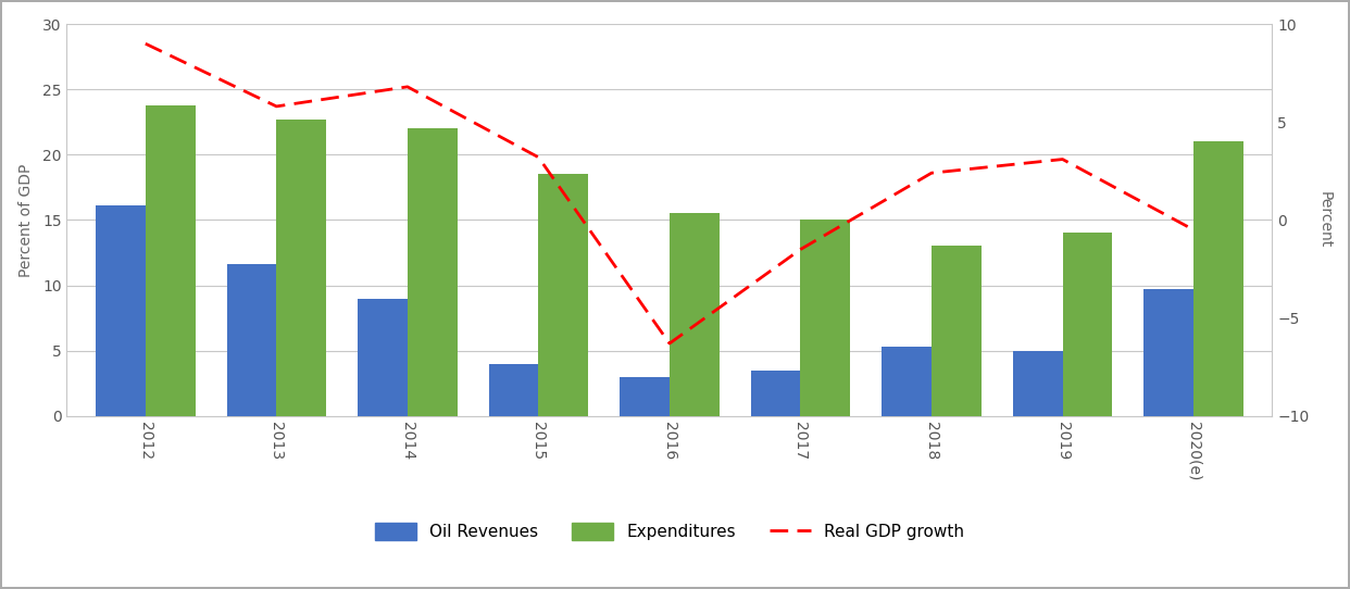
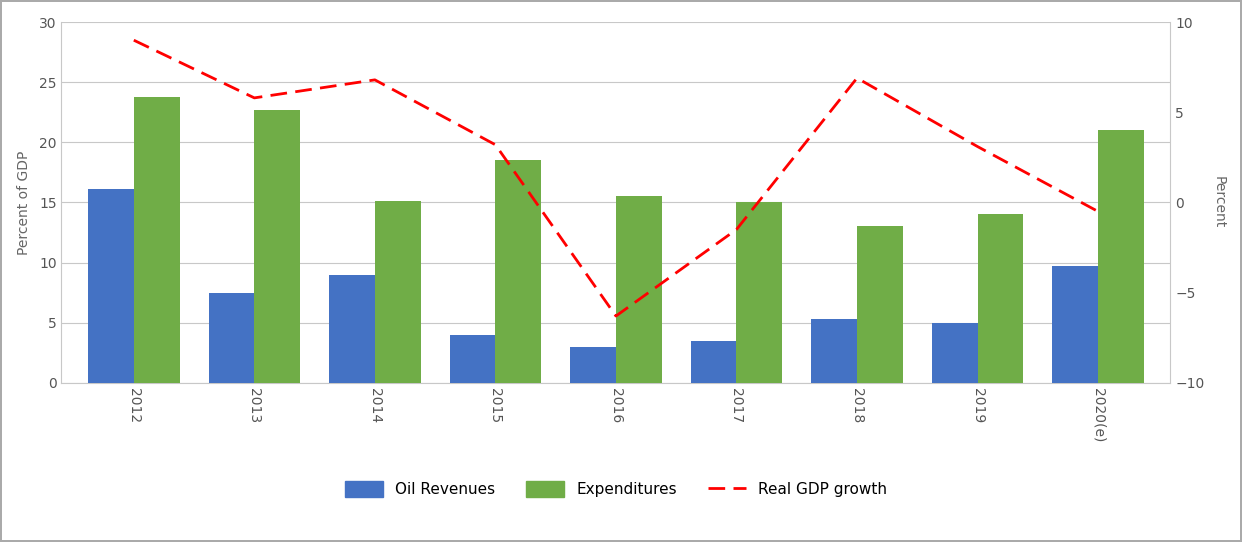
Oil Revenues/2013: 11.6 -> 7.5
Expenditures/2014: 22.0 -> 15.1
Real GDP growth/2018: 2.4 -> 6.9
